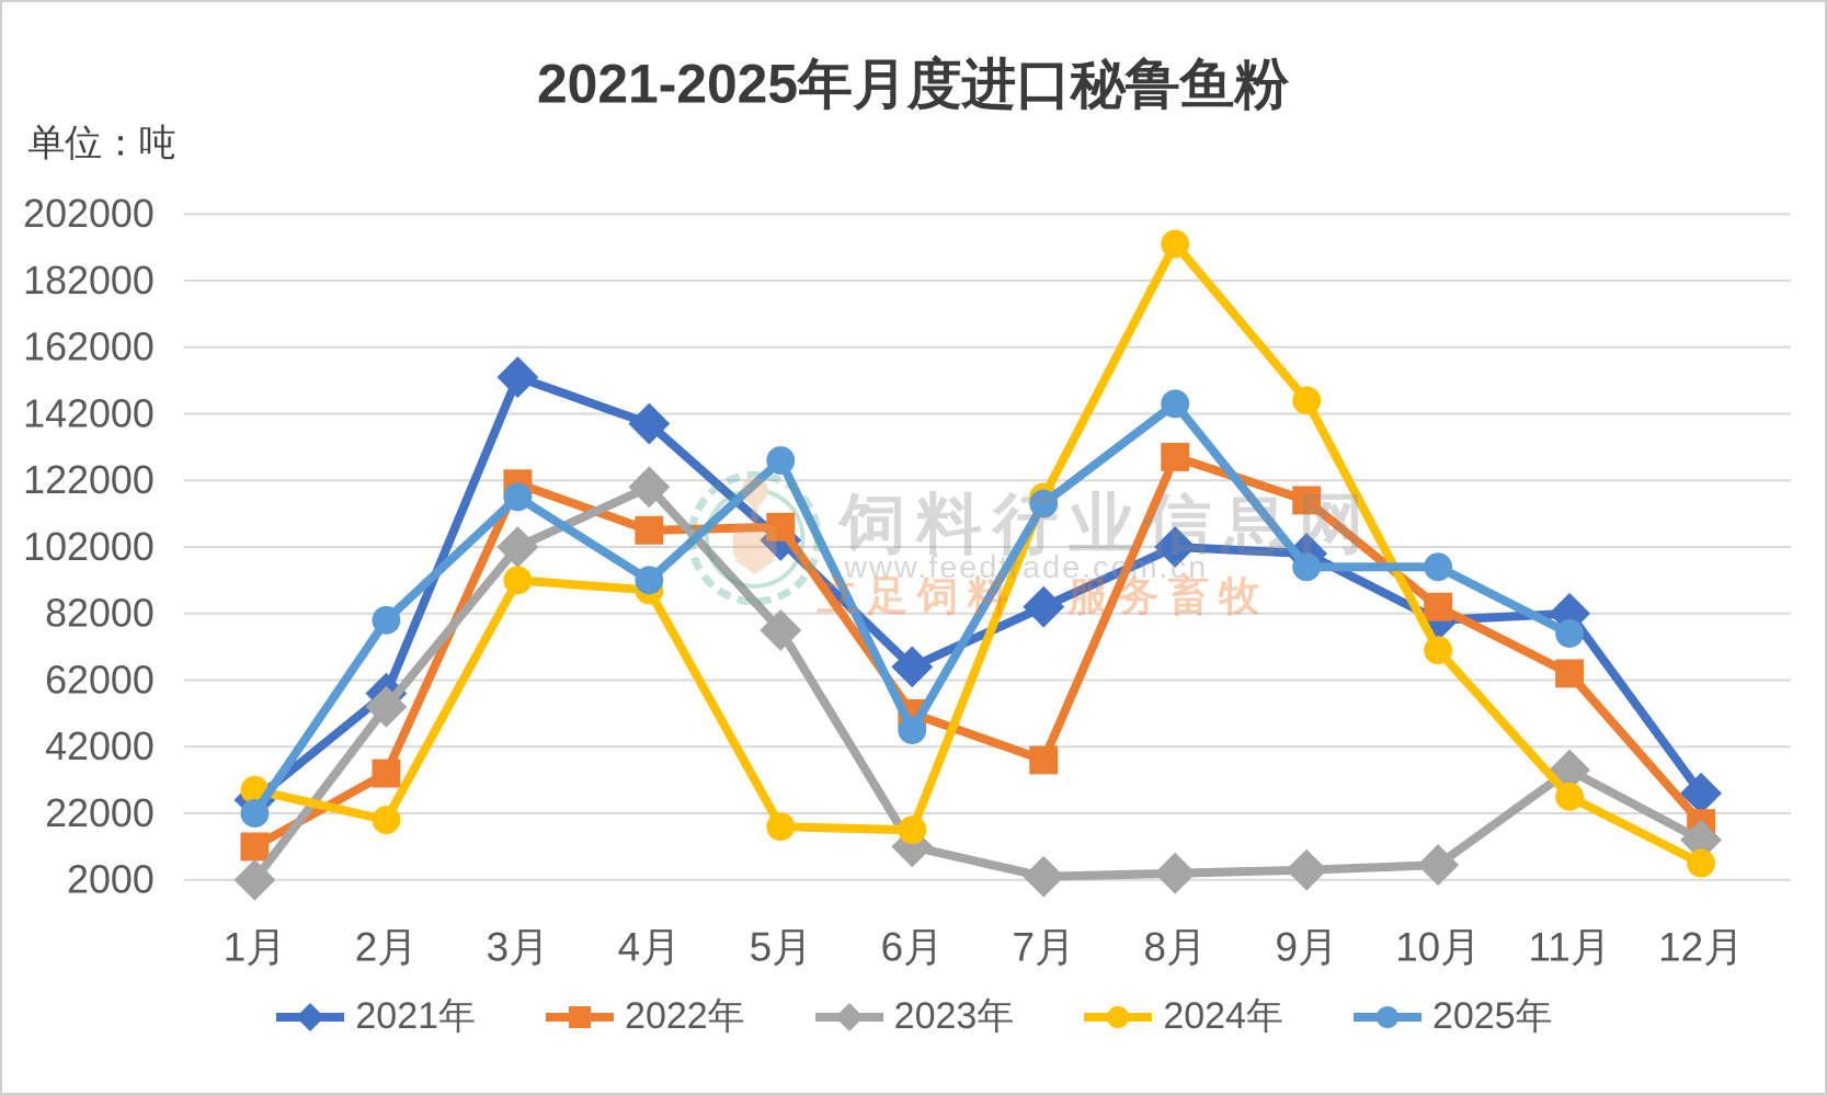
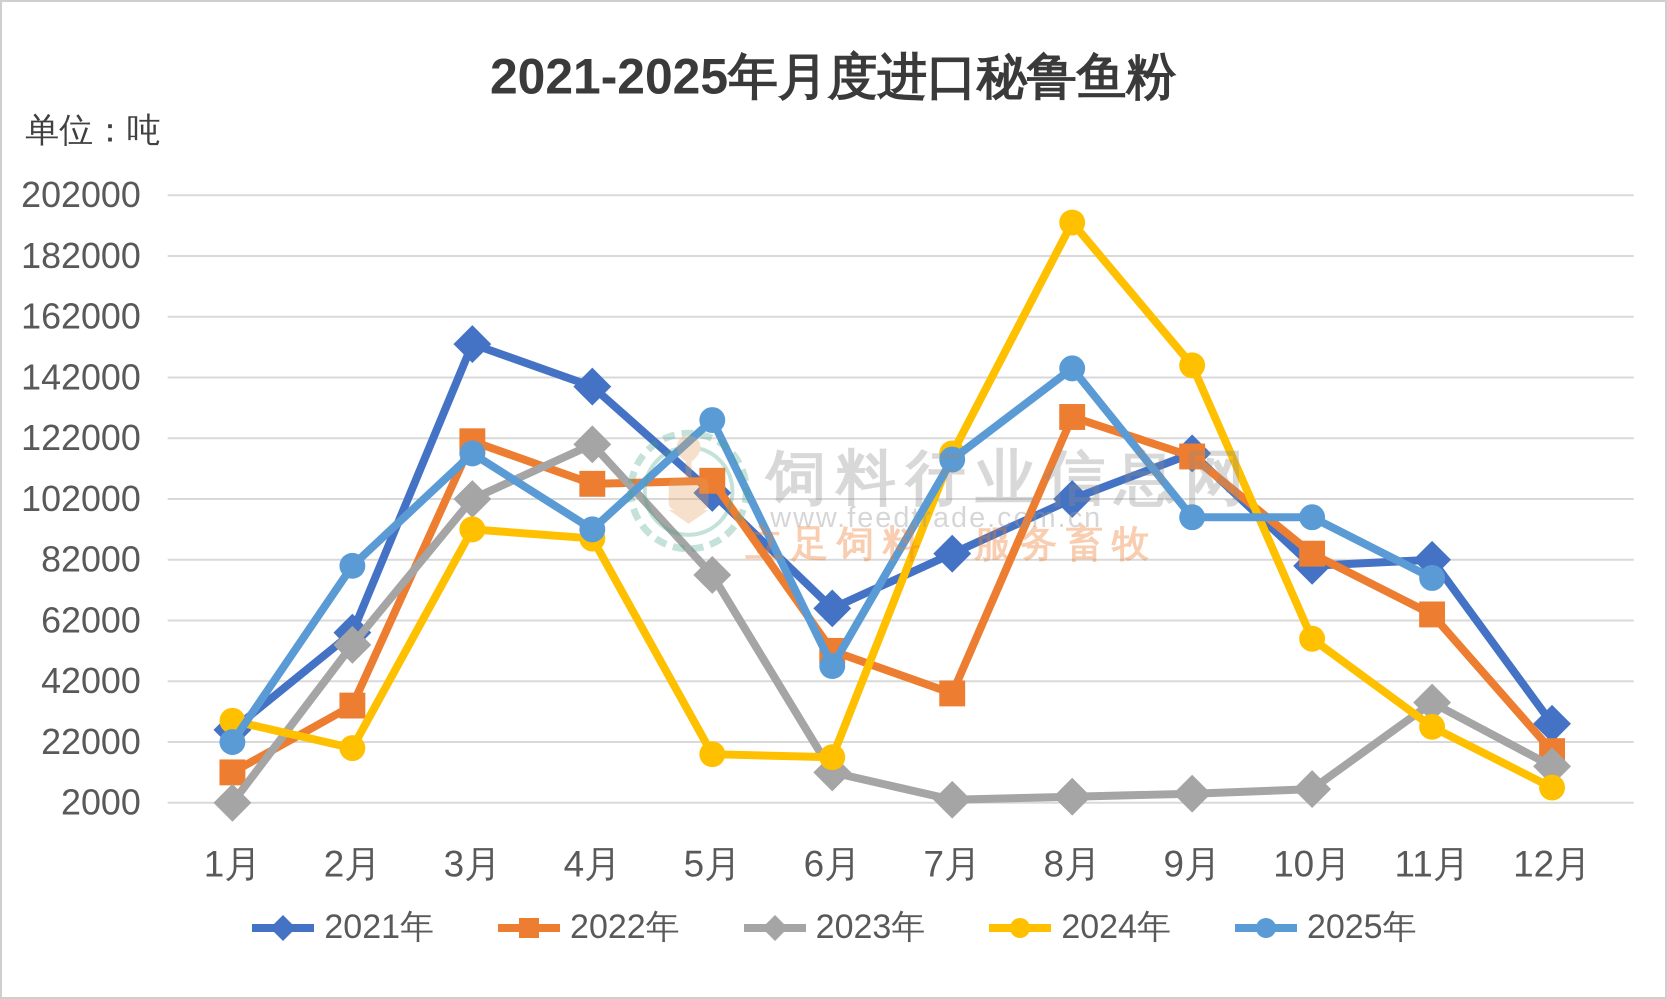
2021年/9月: 100000 -> 117000
2024年/10月: 71000 -> 56000
